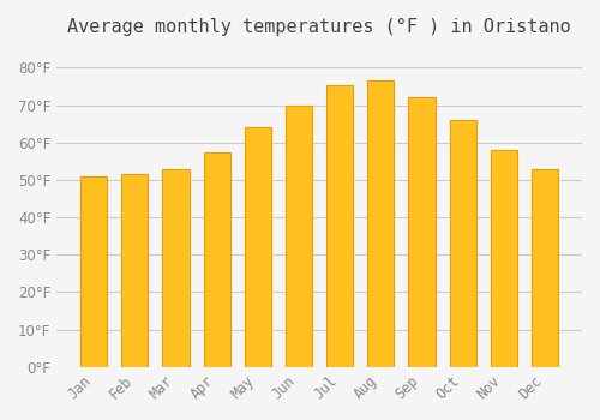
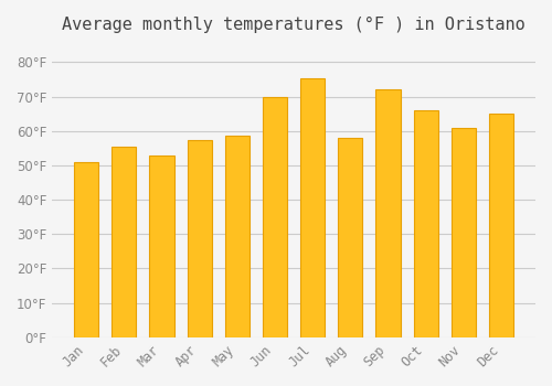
Feb: 51.5°F -> 55.5°F
May: 64.0°F -> 58.5°F
Aug: 76.5°F -> 58.0°F
Nov: 58.0°F -> 61.0°F
Dec: 53.0°F -> 65.0°F
